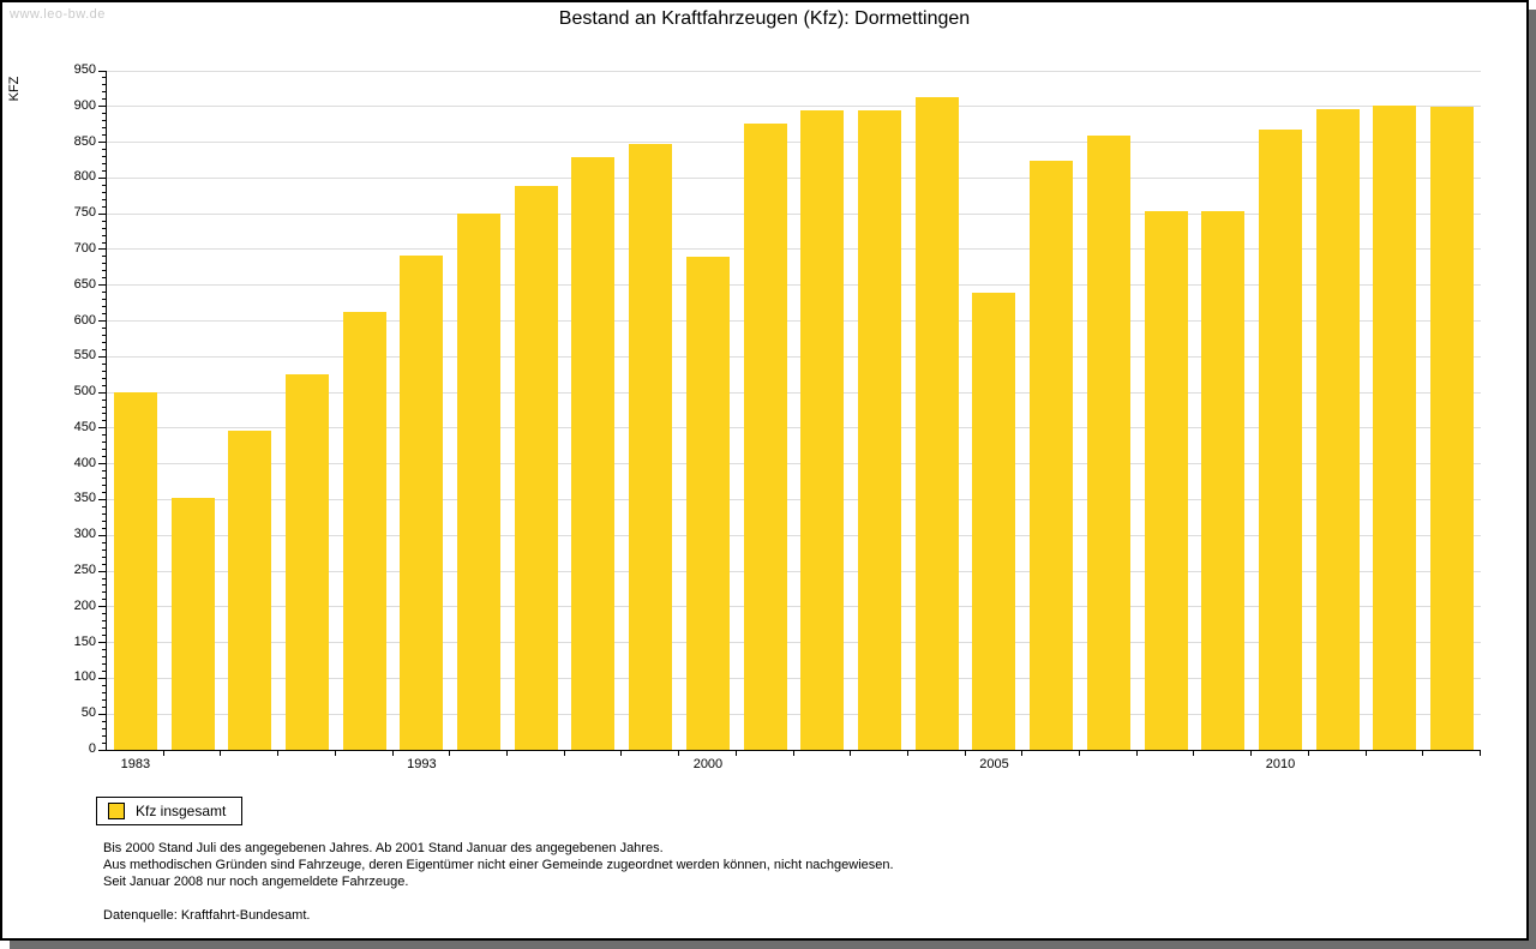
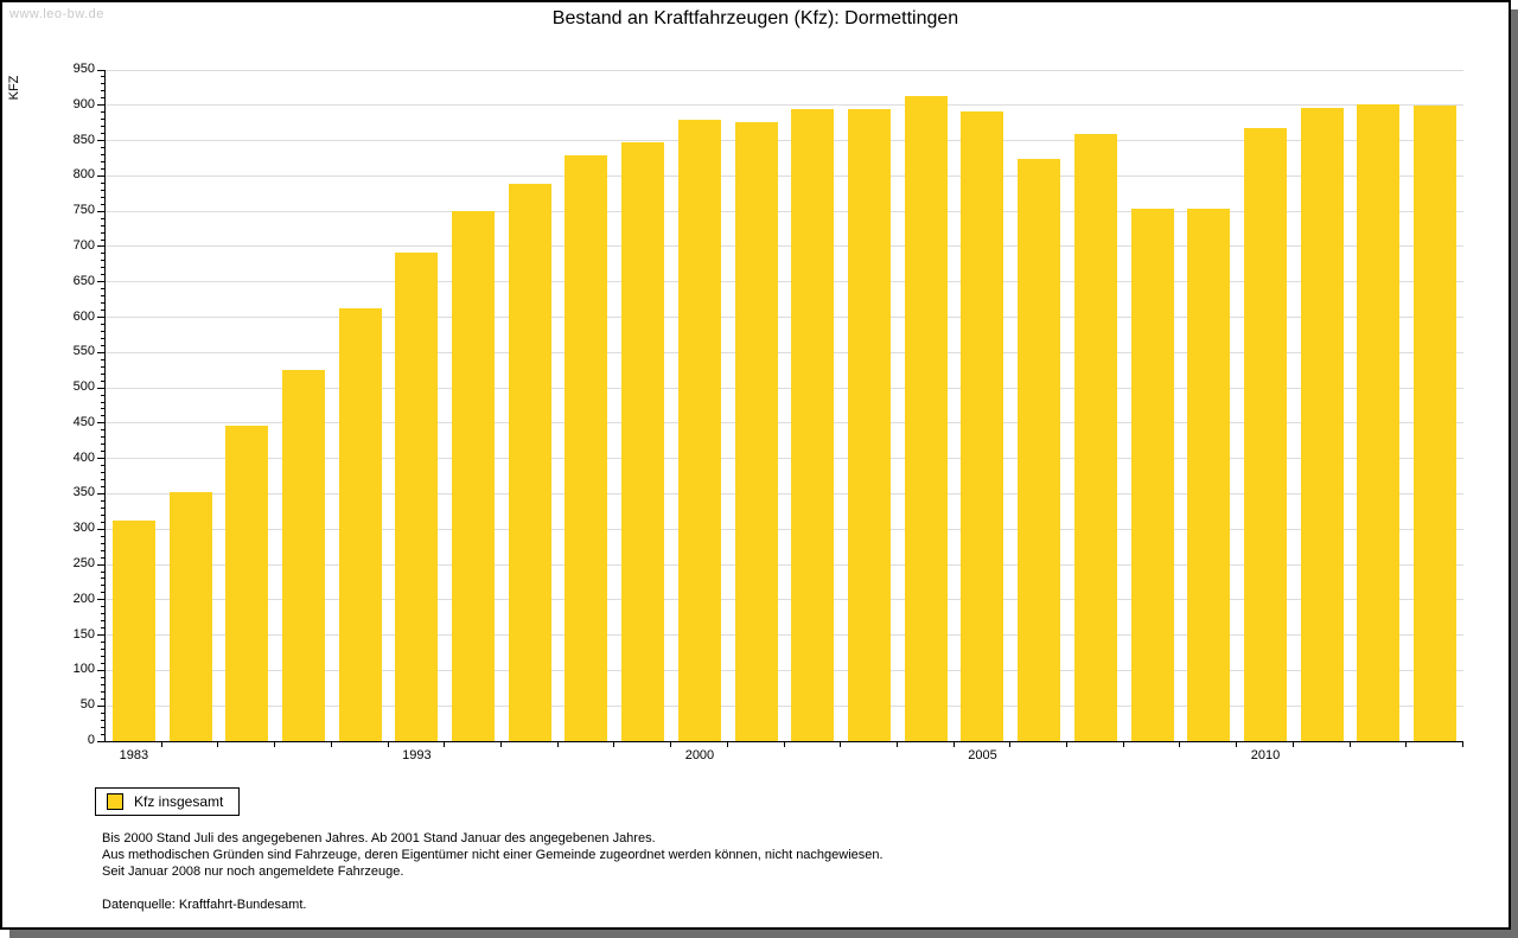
1983: 500 -> 310
2000: 690 -> 880
2005: 640 -> 890
